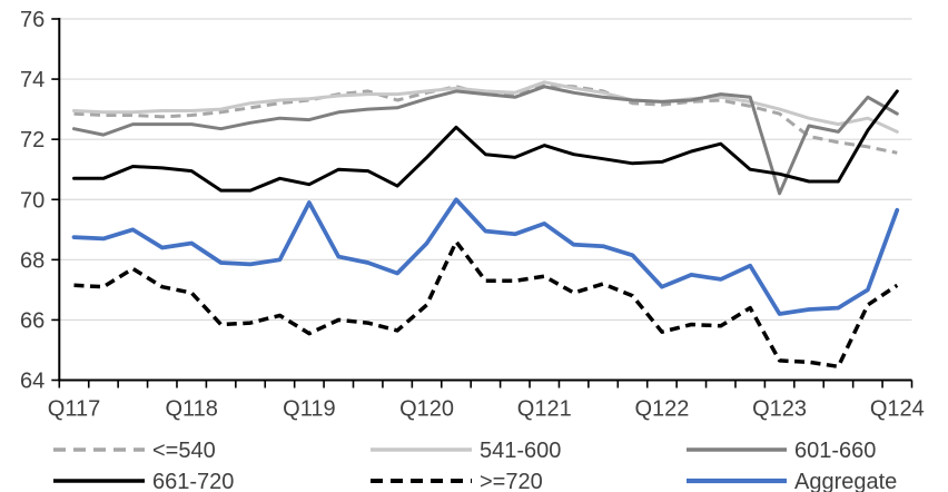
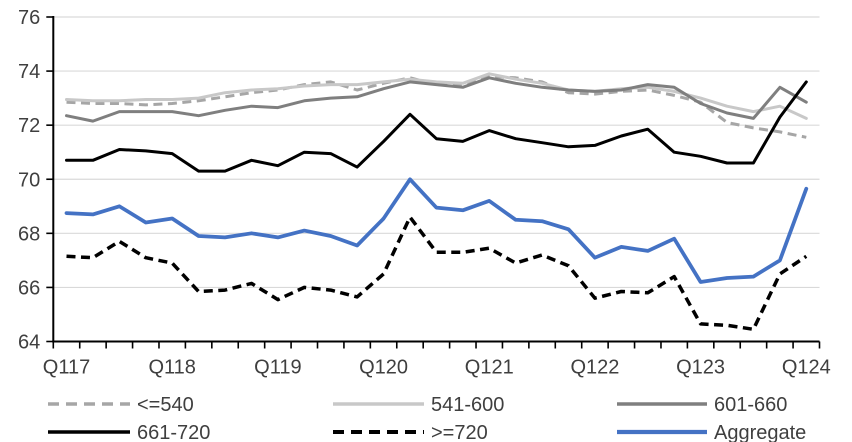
Aggregate/Q119: 69.9 -> 67.8
601-660/Q123: 70.2 -> 72.8
